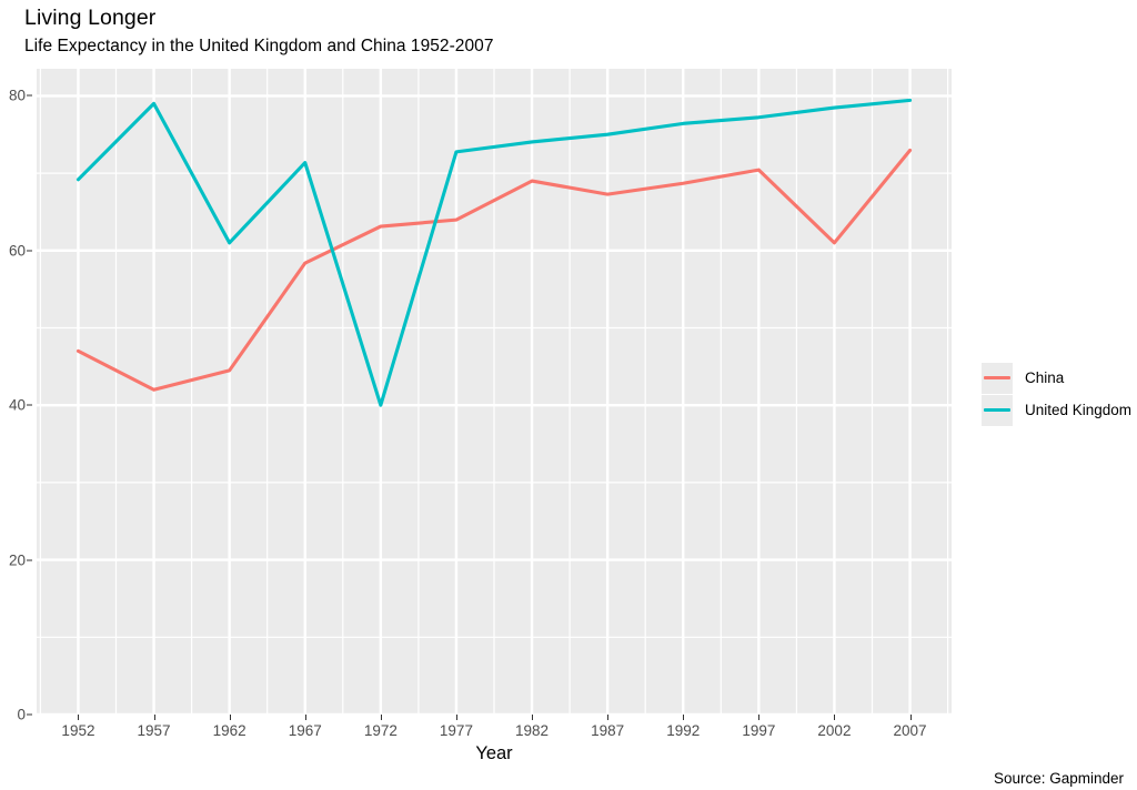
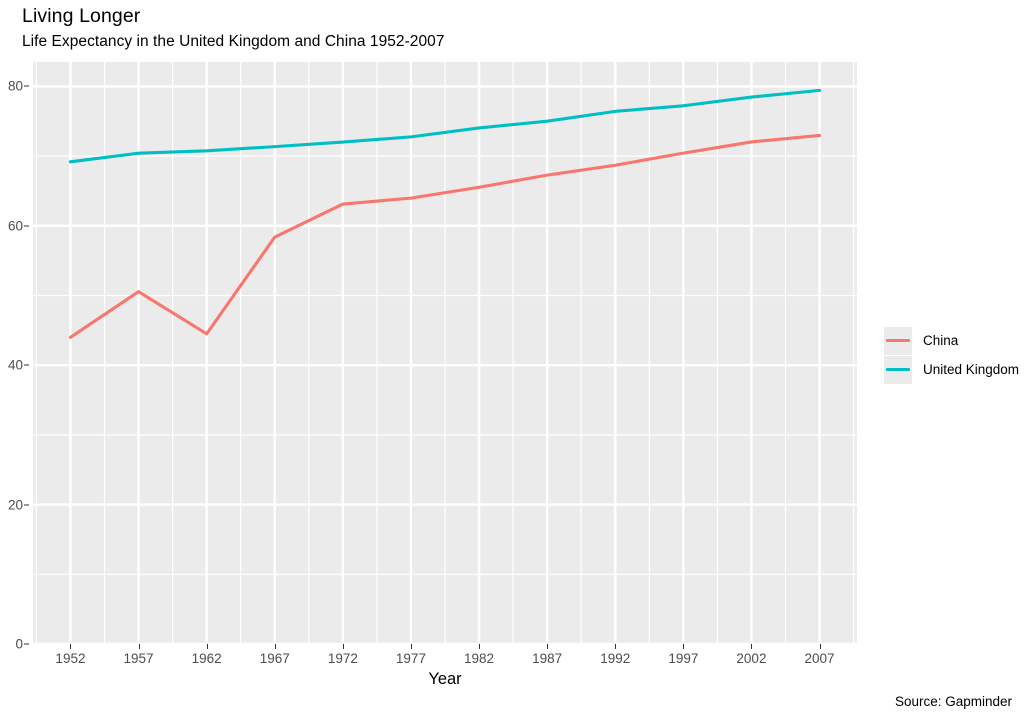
China/1952: 47 -> 44
China/1957: 42 -> 51
United Kingdom/1957: 79 -> 70
United Kingdom/1962: 61 -> 71
United Kingdom/1972: 40 -> 72
China/1982: 69 -> 66
China/2002: 61 -> 72
